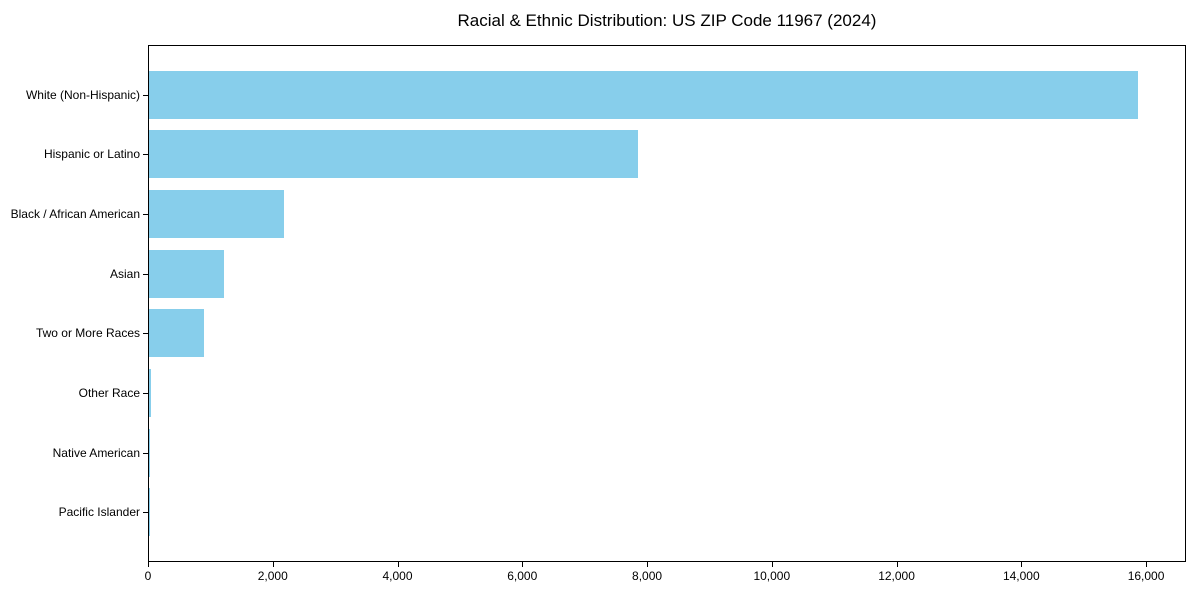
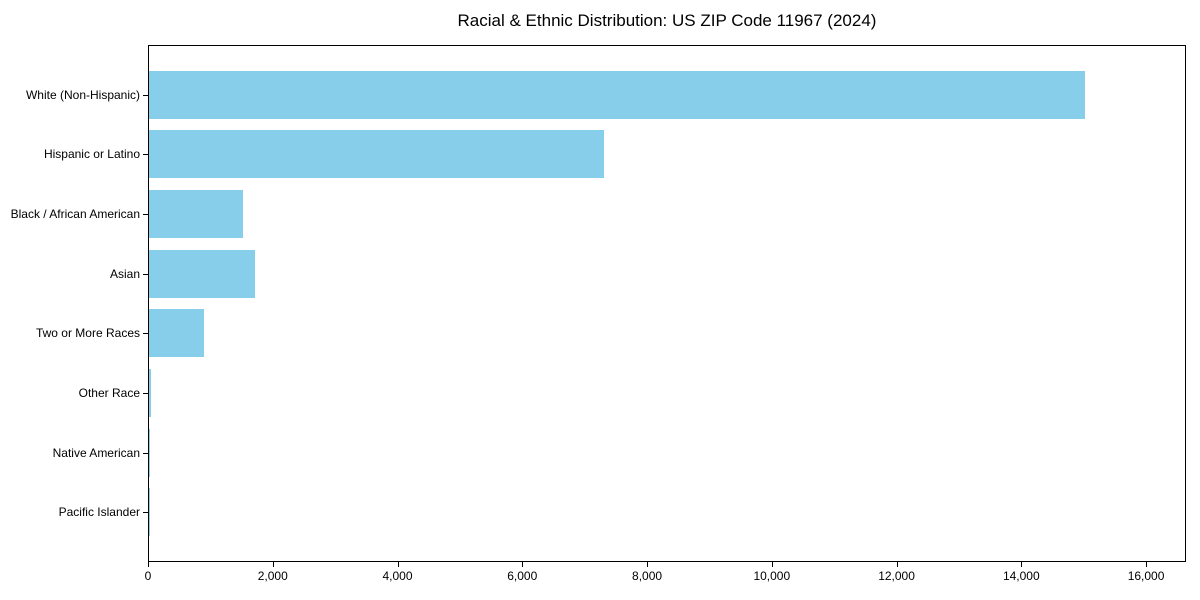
White (Non-Hispanic): 15800 -> 15000
Hispanic or Latino: 7800 -> 7300
Black / African American: 2200 -> 1500
Asian: 1200 -> 1700
